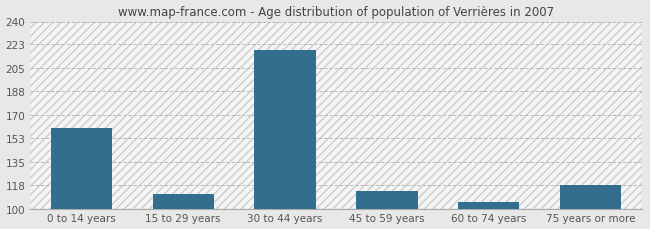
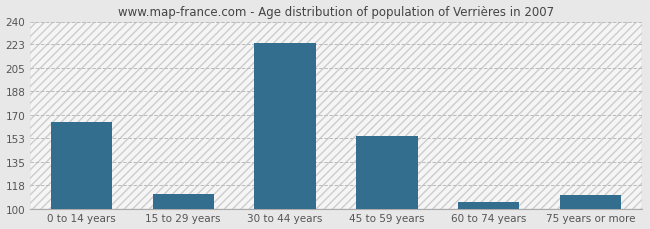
0 to 14 years: 160 -> 165
30 to 44 years: 219 -> 224
45 to 59 years: 113 -> 154
75 years or more: 118 -> 110
